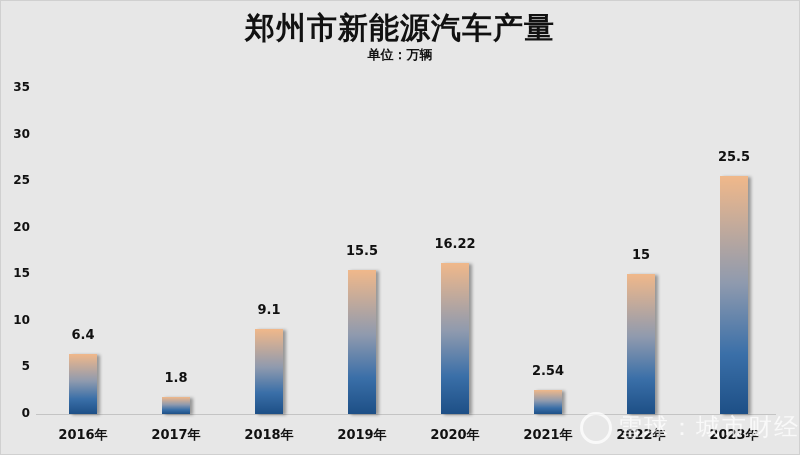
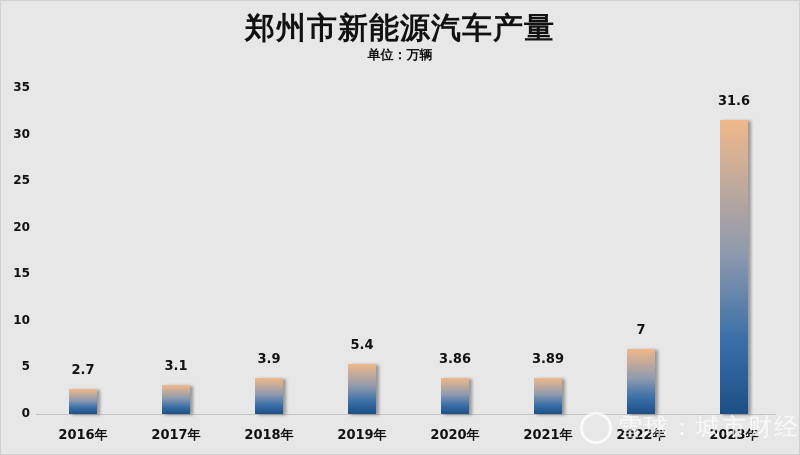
2016年: 6.4 -> 2.7
2017年: 1.8 -> 3.1
2018年: 9.1 -> 3.9
2019年: 15.5 -> 5.4
2020年: 16.22 -> 3.86
2021年: 2.54 -> 3.89
2022年: 15 -> 7
2023年: 25.5 -> 31.6
